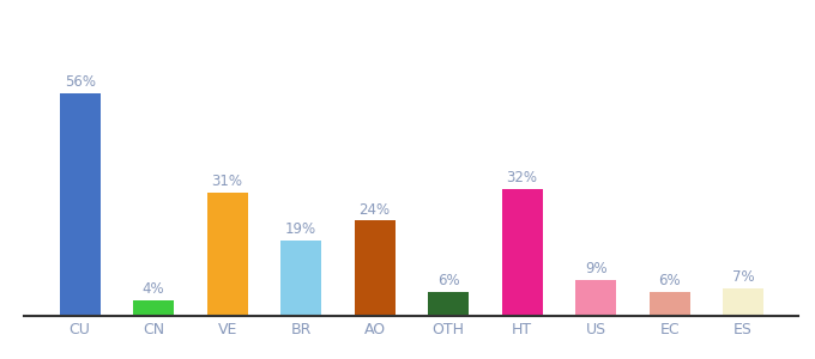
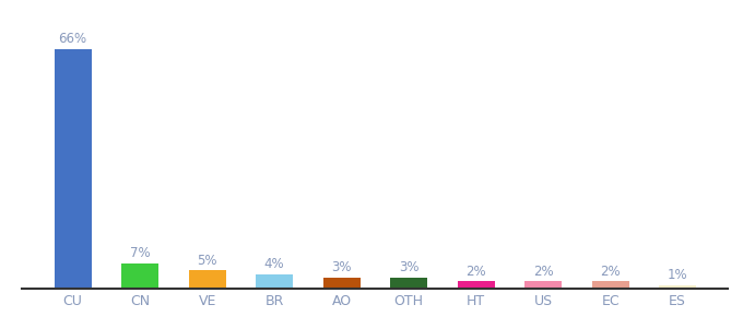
CU: 56% -> 66%
CN: 4% -> 7%
VE: 31% -> 5%
BR: 19% -> 4%
AO: 24% -> 3%
OTH: 6% -> 3%
HT: 32% -> 2%
US: 9% -> 2%
EC: 6% -> 2%
ES: 7% -> 1%
